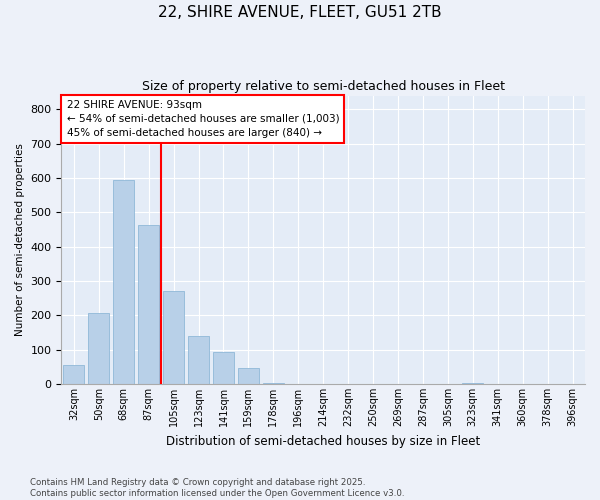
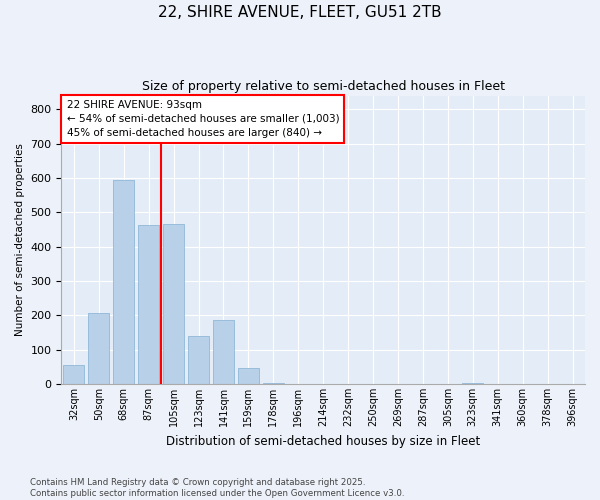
105sqm: 270 -> 465
141sqm: 93 -> 185
